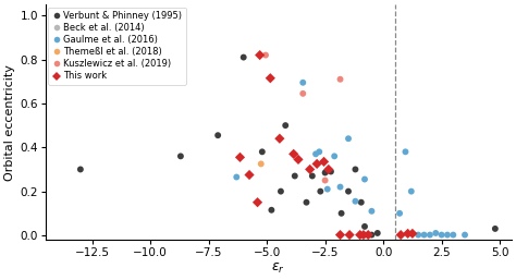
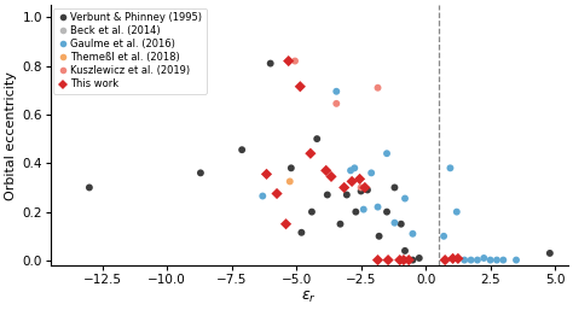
Kuszlewicz et al. (2019)/−2.5: 0.250 -> 0.300
